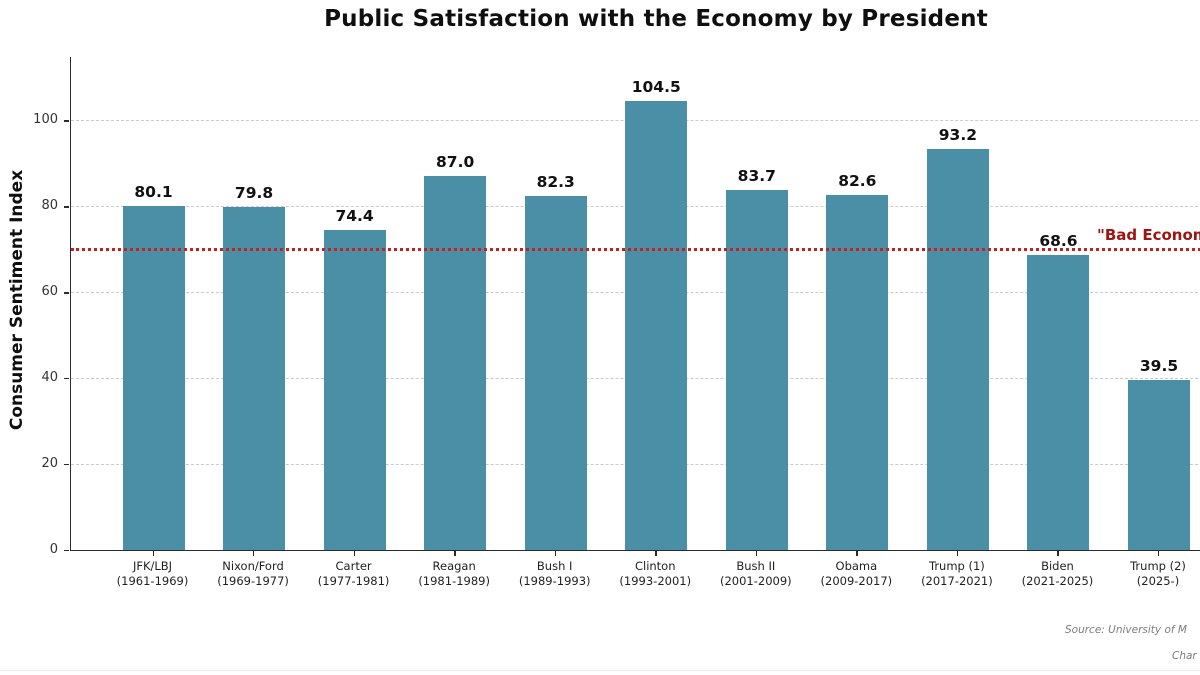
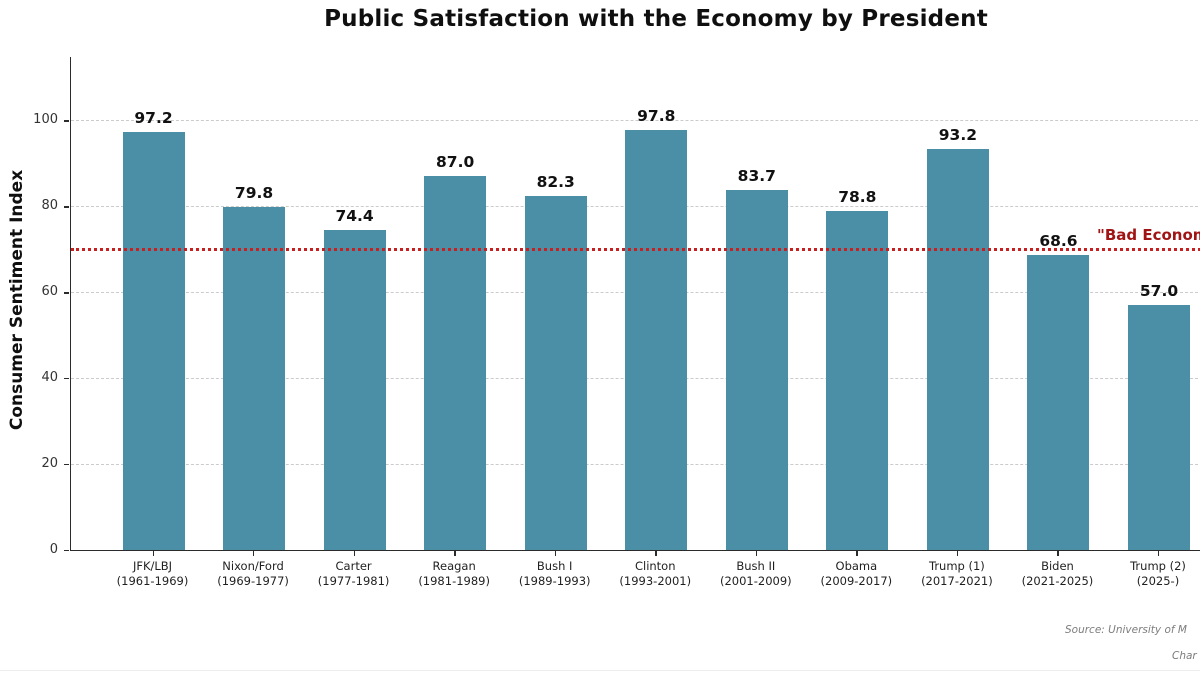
JFK/LBJ: 80.1 -> 97.2
Clinton: 104.5 -> 97.8
Obama: 82.6 -> 78.8
Trump (2): 39.5 -> 57.0
